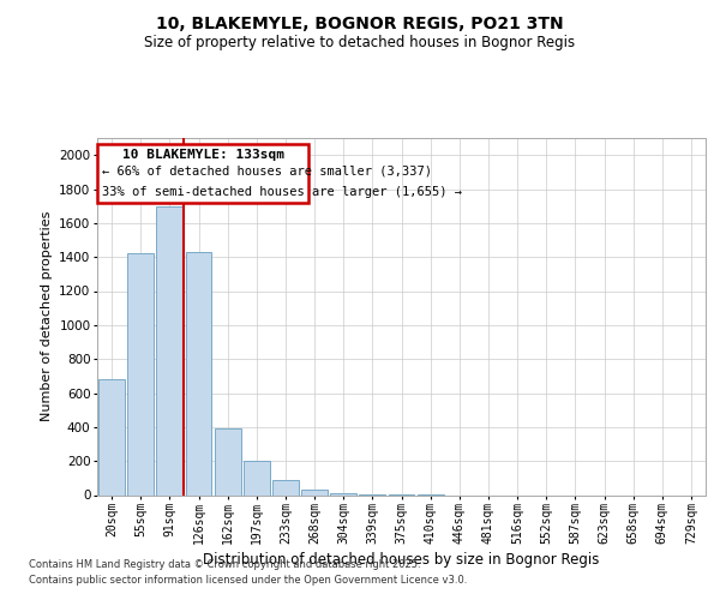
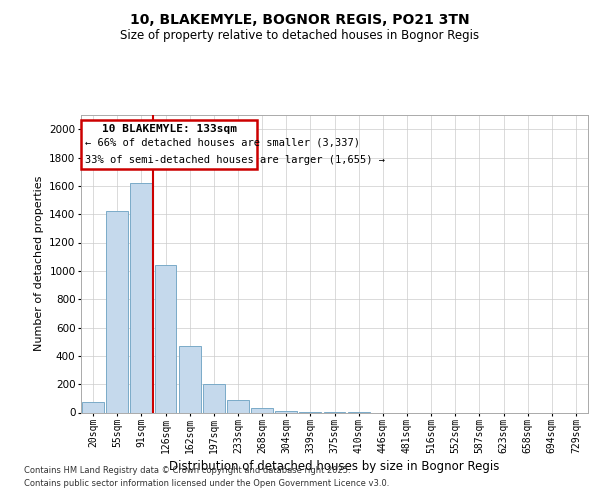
20sqm: 680 -> 80
91sqm: 1700 -> 1620
126sqm: 1430 -> 1040
162sqm: 390 -> 470
